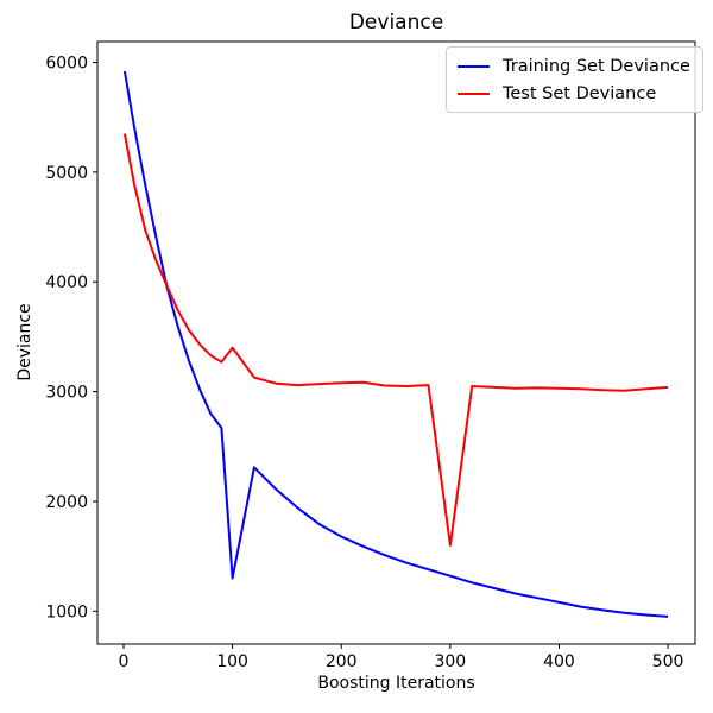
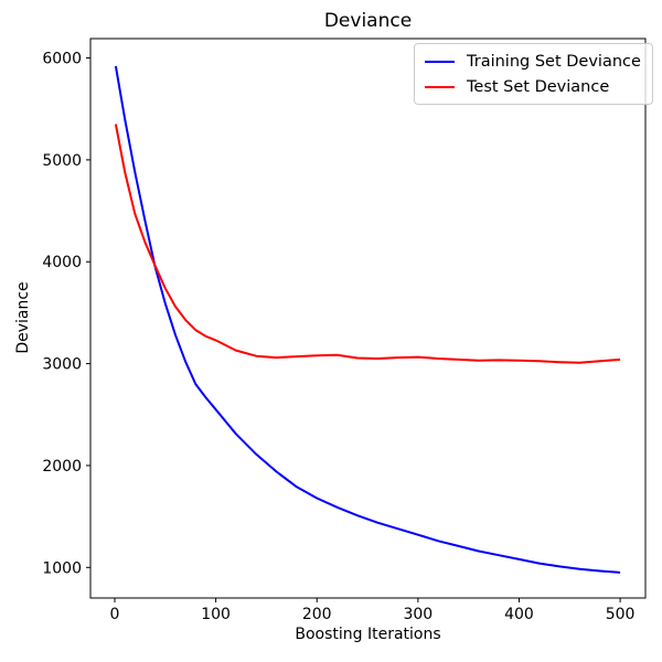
Training Set Deviance/100: 1300 -> 2600
Test Set Deviance/100: 3400 -> 3200
Test Set Deviance/300: 1600 -> 3100
